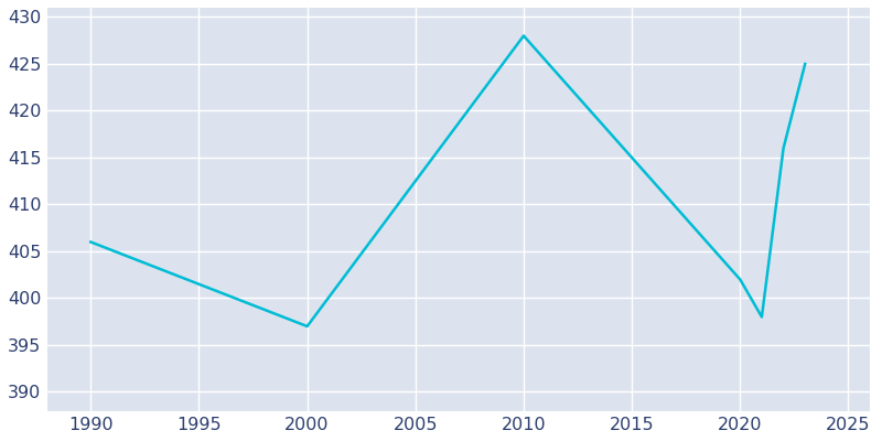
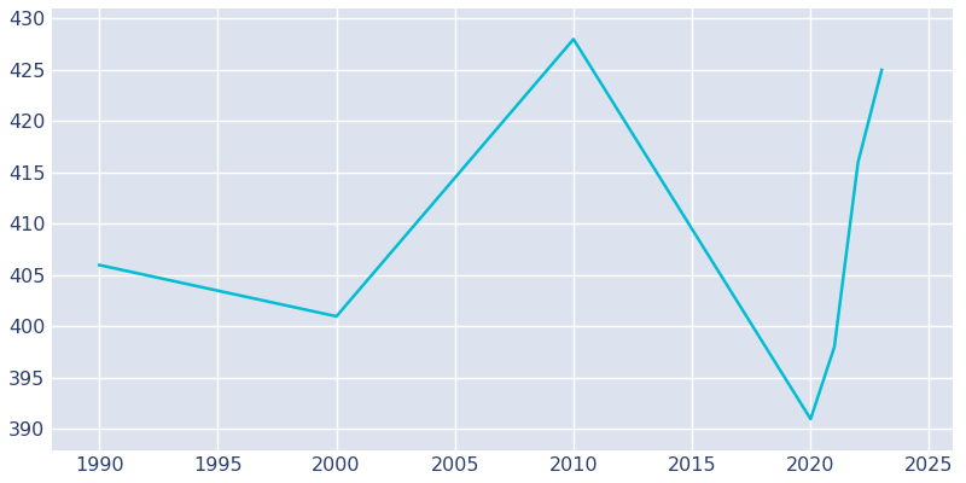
2000: 397 -> 401
2020: 402 -> 391
